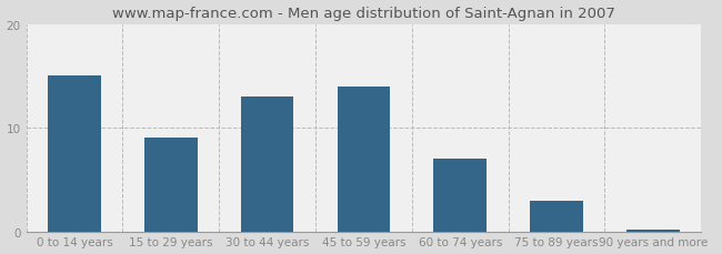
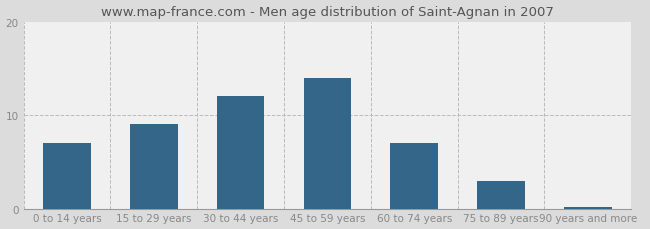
0 to 14 years: 15.0 -> 7.0
30 to 44 years: 13.0 -> 12.0
